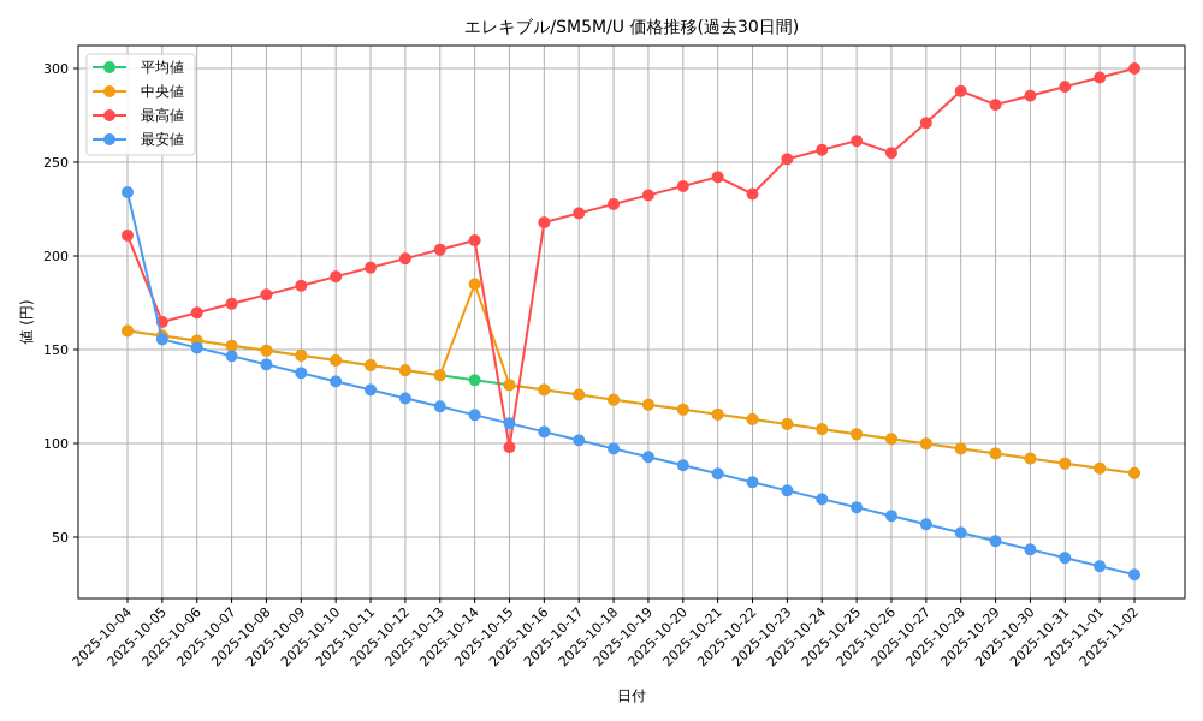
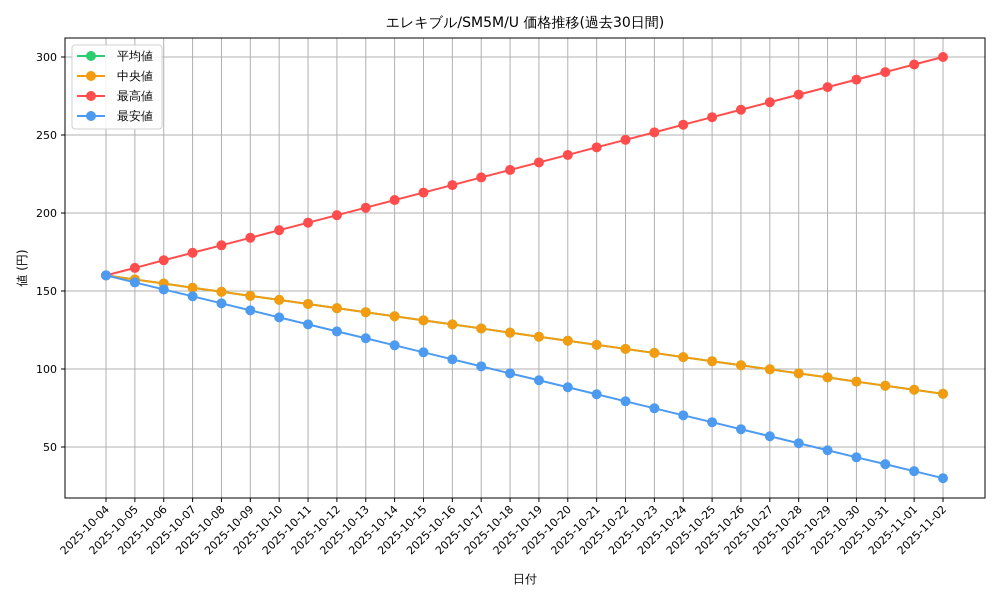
最高値/2025-10-04: 211 -> 160
最安値/2025-10-04: 234 -> 160
中央値/2025-10-14: 185 -> 134
最高値/2025-10-15: 98 -> 213
最高値/2025-10-22: 233 -> 247
最高値/2025-10-26: 255 -> 266
最高値/2025-10-28: 288 -> 276
